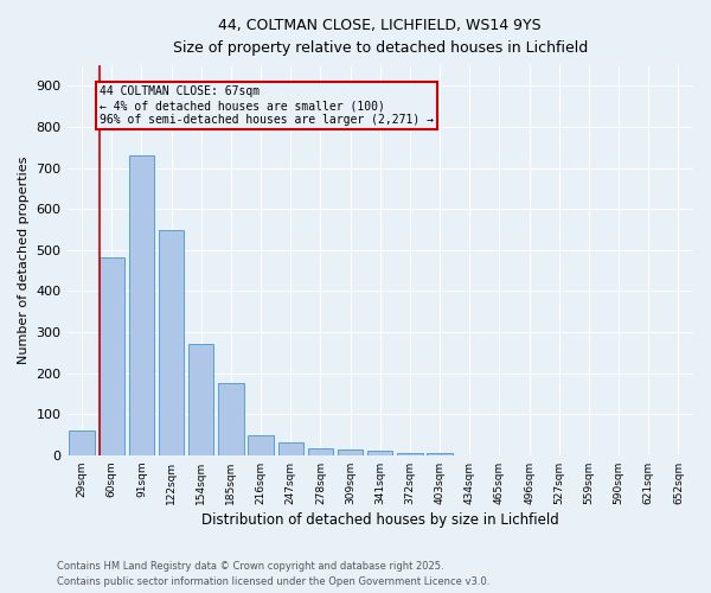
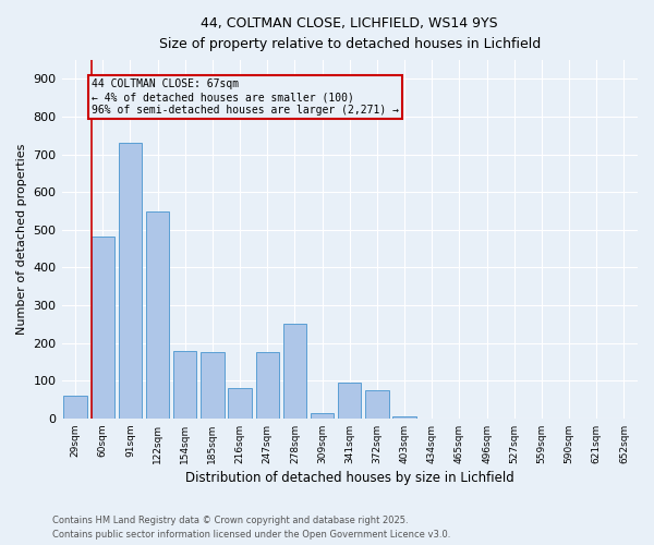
154sqm: 270 -> 180
216sqm: 48 -> 80
247sqm: 32 -> 175
278sqm: 18 -> 250
341sqm: 12 -> 95
372sqm: 5 -> 75
